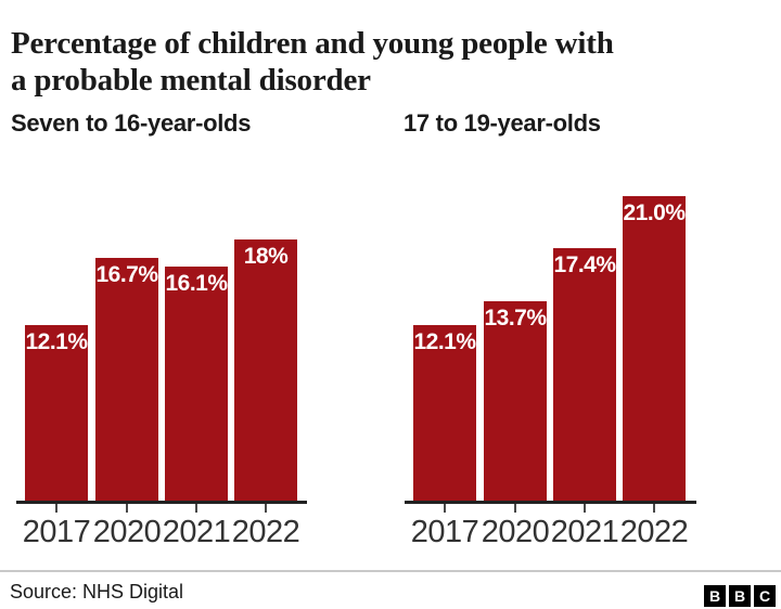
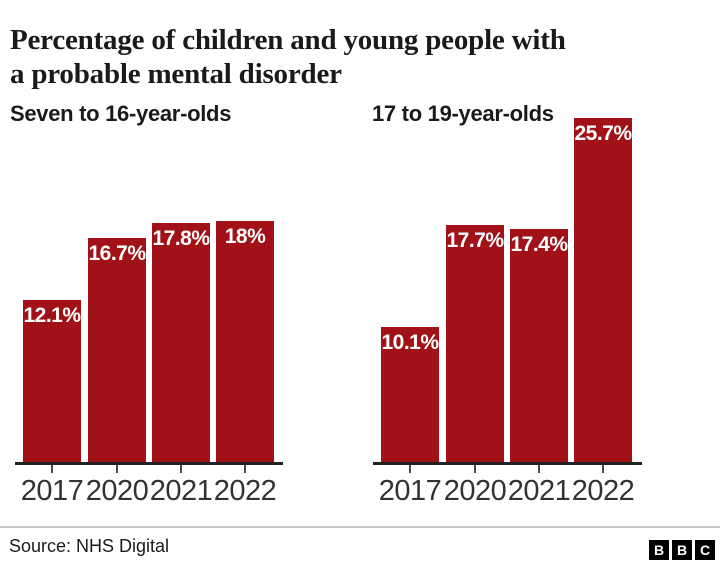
Seven to 16-year-olds/2021: 16.1% -> 17.8%
17 to 19-year-olds/2017: 12.1% -> 10.1%
17 to 19-year-olds/2020: 13.7% -> 17.7%
17 to 19-year-olds/2022: 21.0% -> 25.7%
